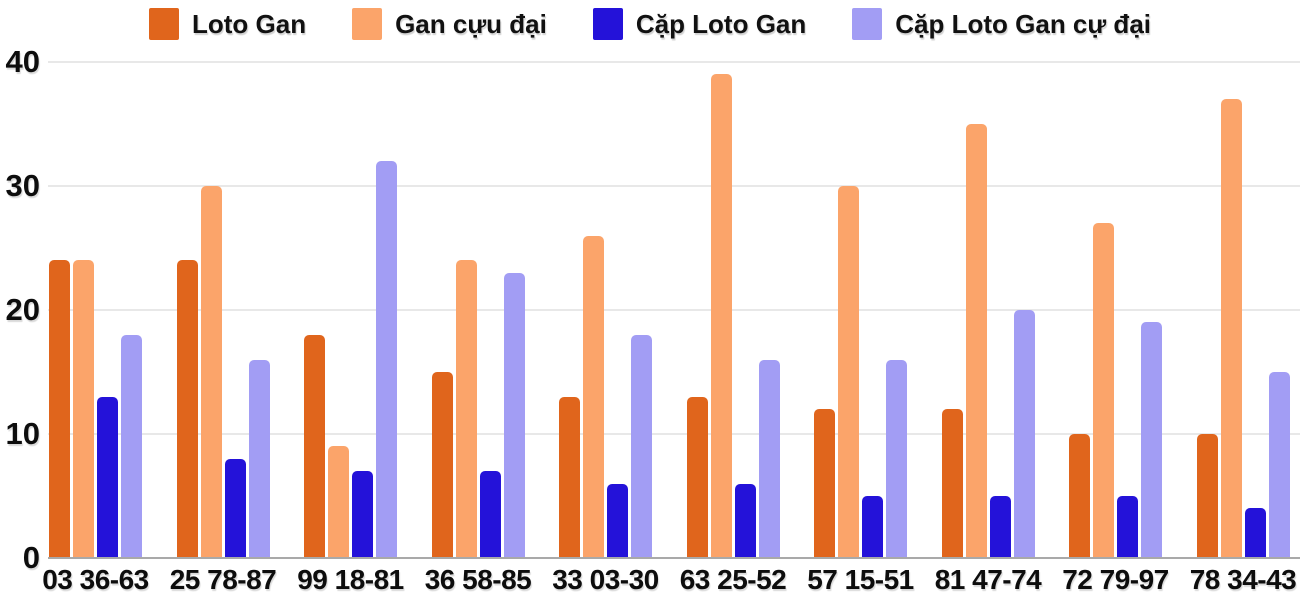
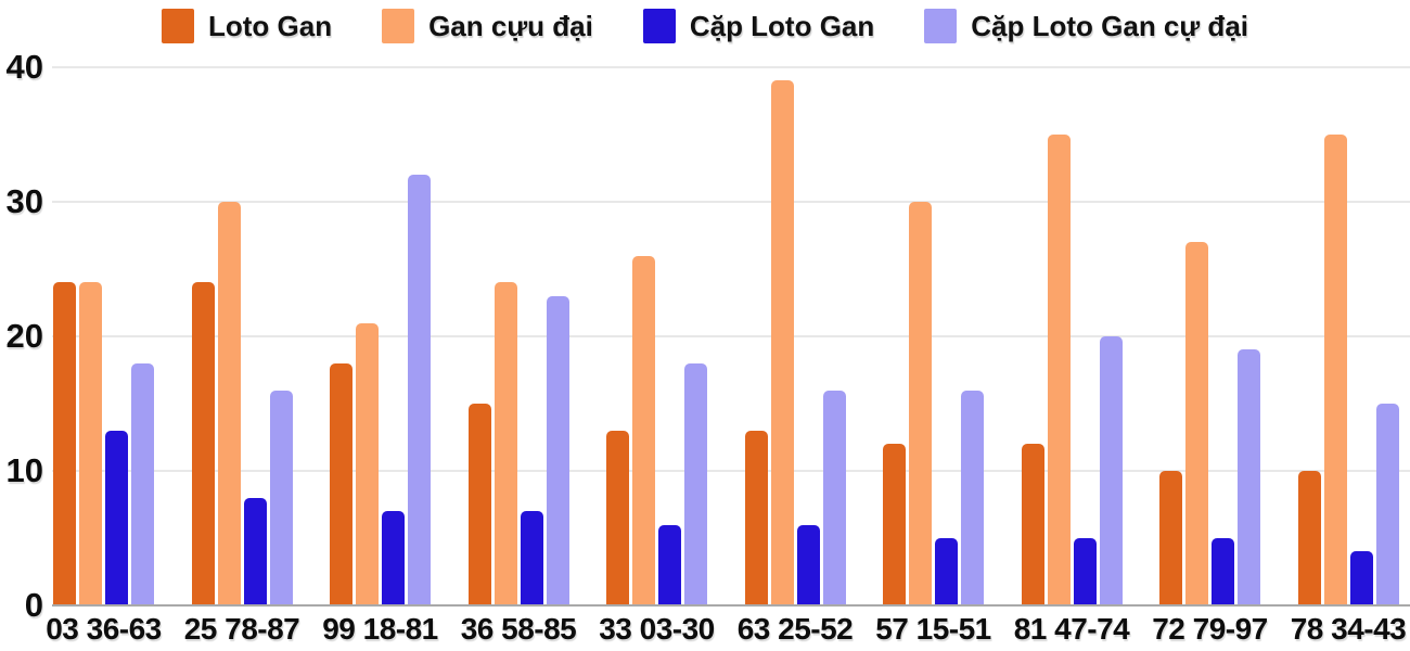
Gan cựu đại/99 18-81: 9 -> 21
Gan cựu đại/78 34-43: 37 -> 35
